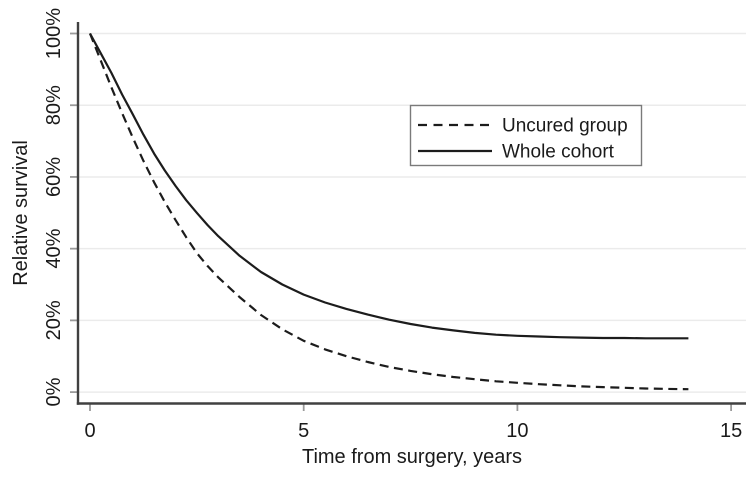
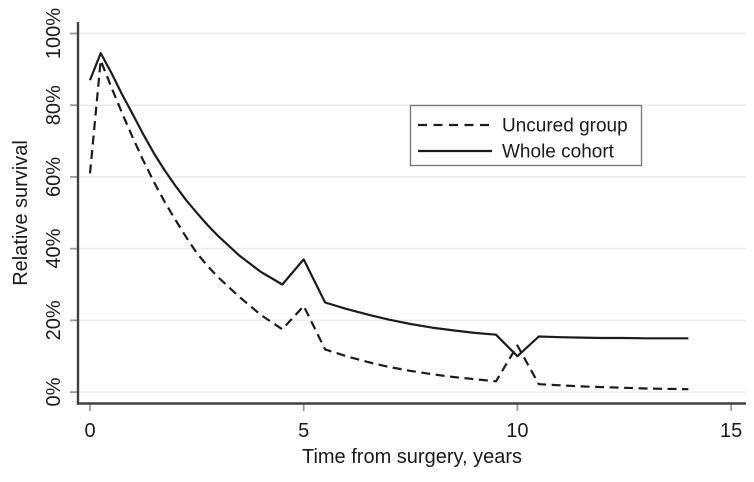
Uncured group/0: 100% -> 61%
Whole cohort/0: 100% -> 87%
Uncured group/5: 14% -> 24%
Whole cohort/5: 27% -> 37%
Uncured group/10: 3% -> 13%
Whole cohort/10: 16% -> 10%
